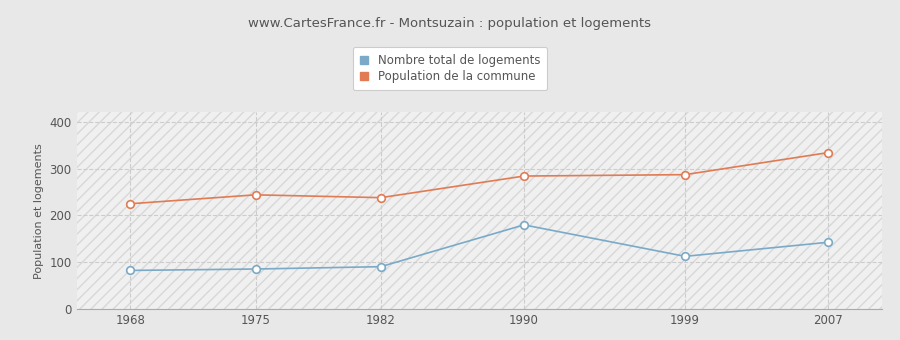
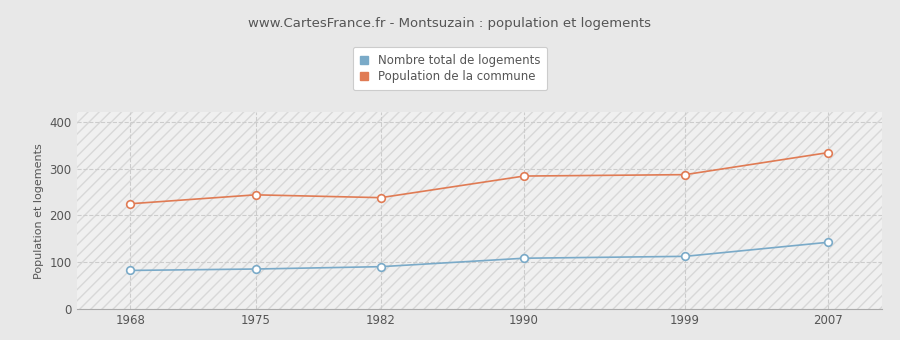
Nombre total de logements/1990: 180 -> 109
